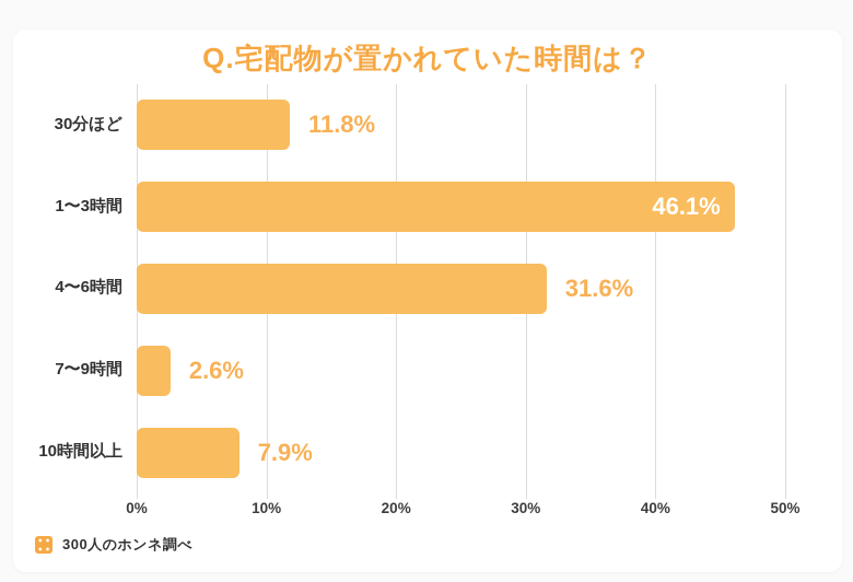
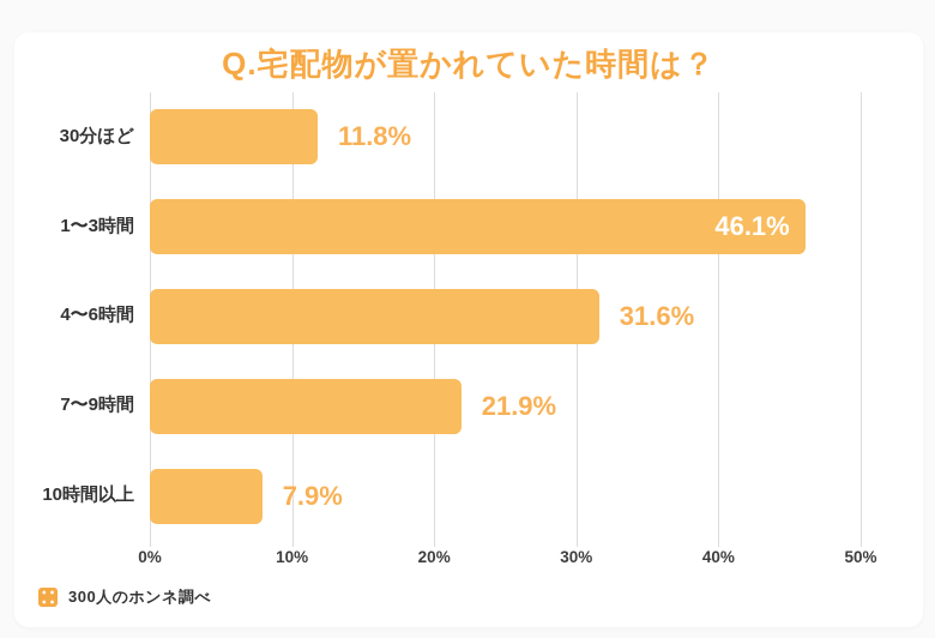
7〜9時間: 2.6% -> 21.9%
